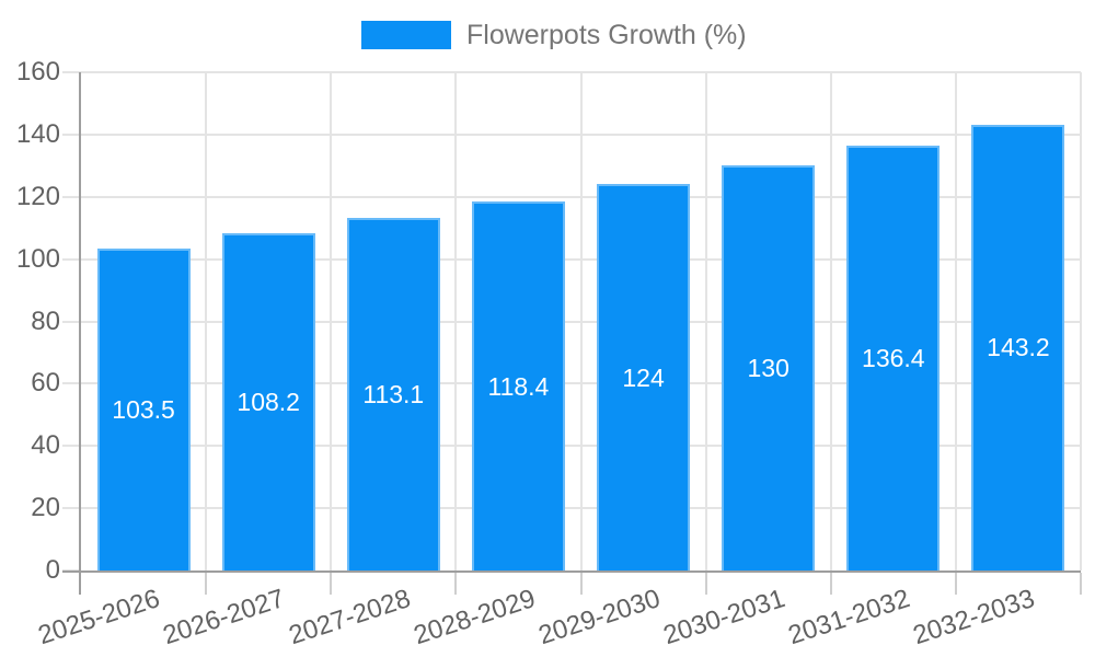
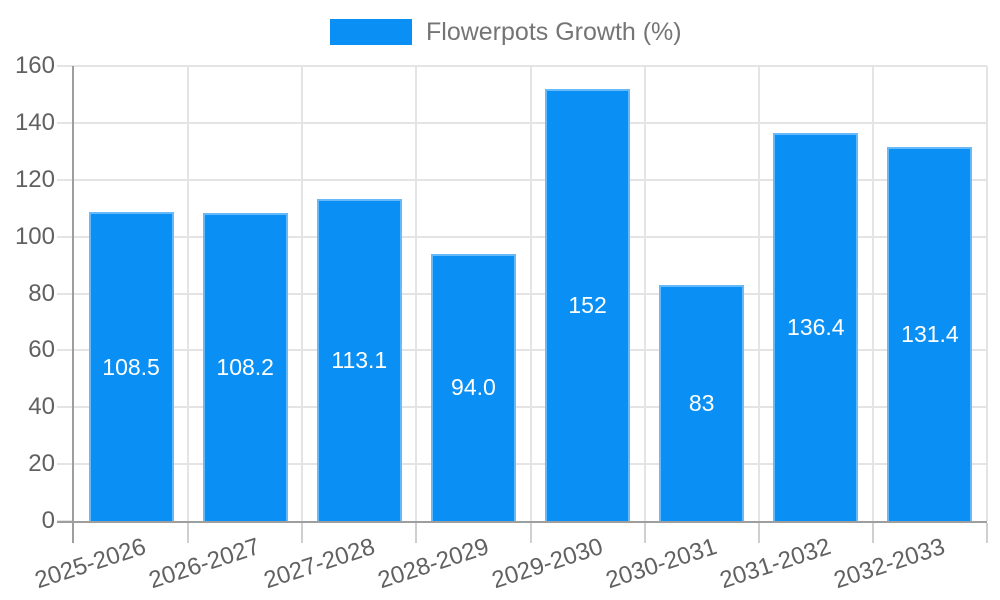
2025-2026: 103.5 -> 108.5
2028-2029: 118.4 -> 94.0
2029-2030: 124 -> 152
2030-2031: 130 -> 83
2032-2033: 143.2 -> 131.4
